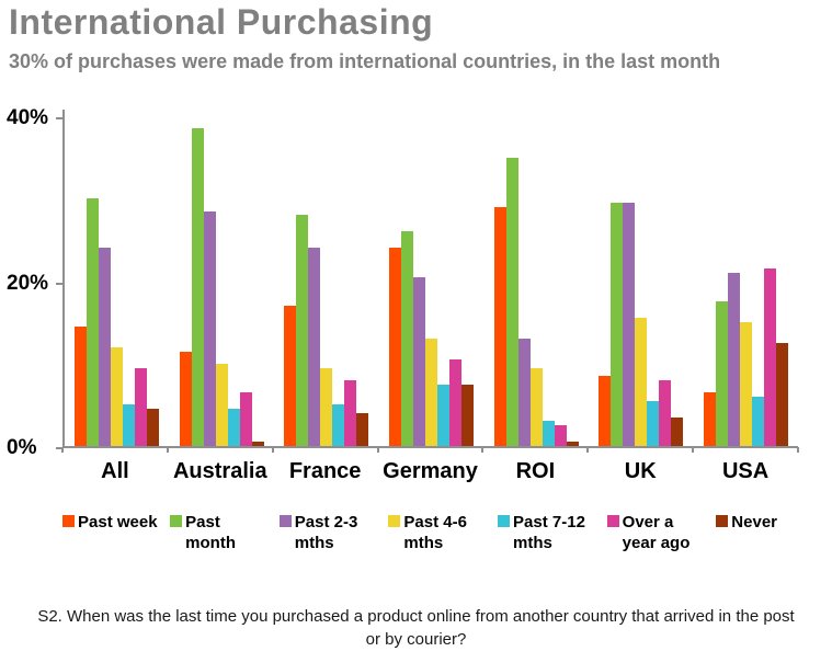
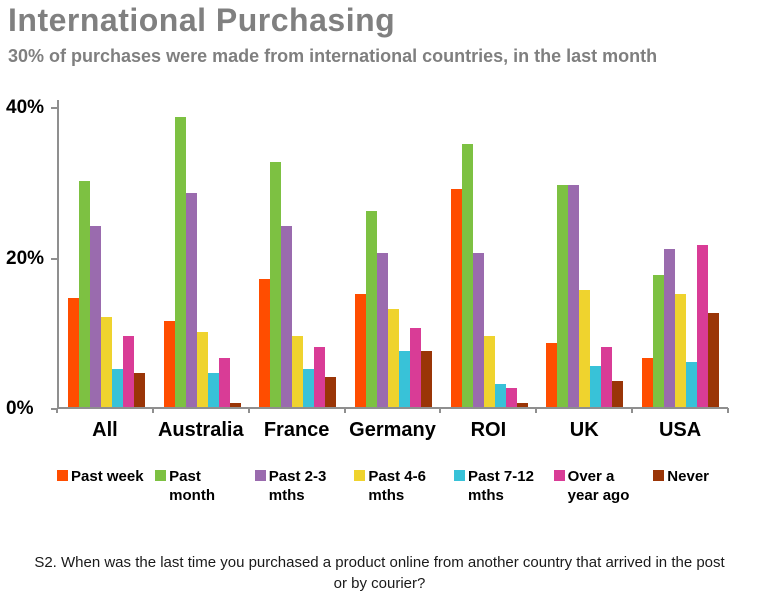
Past month/France: 28% -> 32%
Past week/Germany: 24% -> 15%
Past 2-3 mths/ROI: 13% -> 20%
